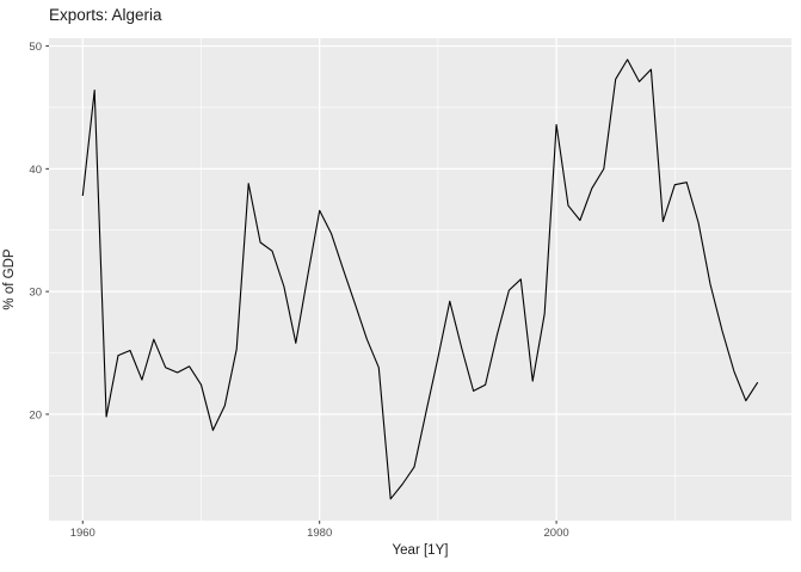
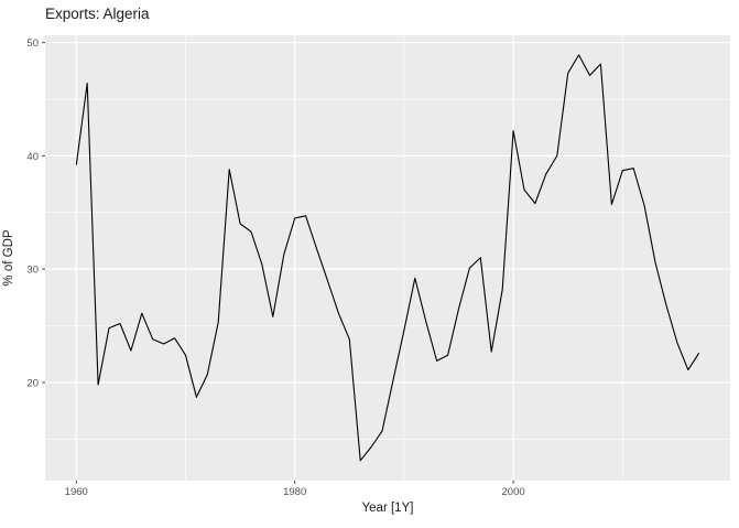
1960: 37.8 -> 39.2
1980: 36.6 -> 34.5
2000: 43.6 -> 42.2
